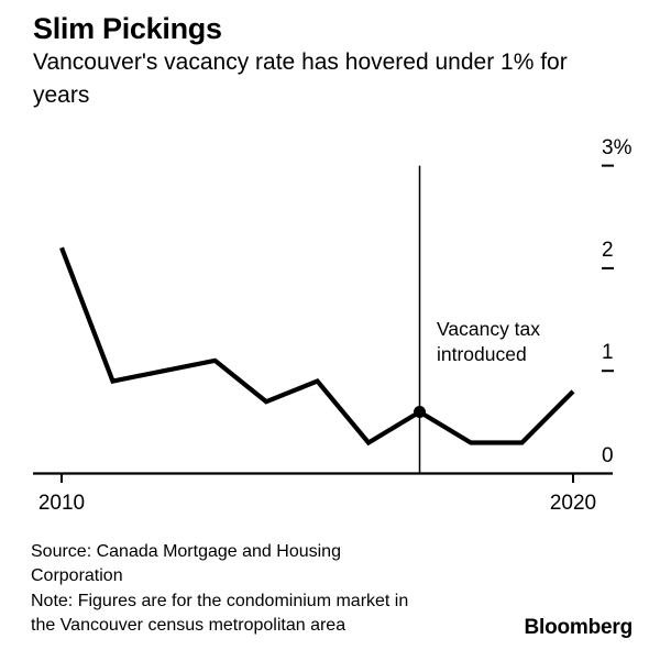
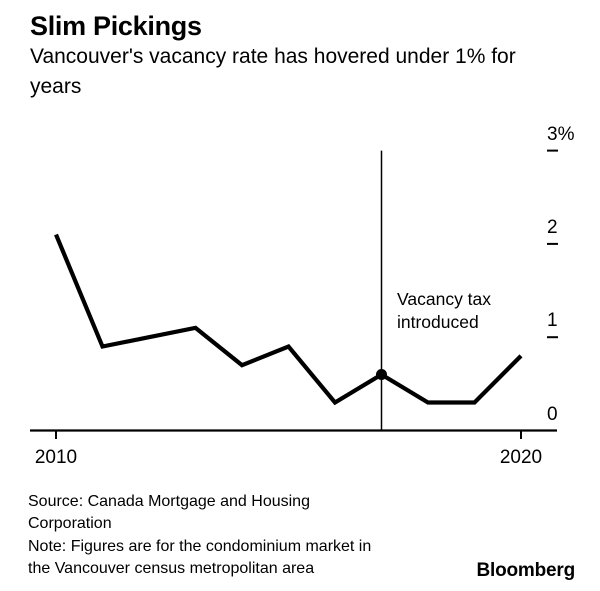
2010: 2.2% -> 2.1%
